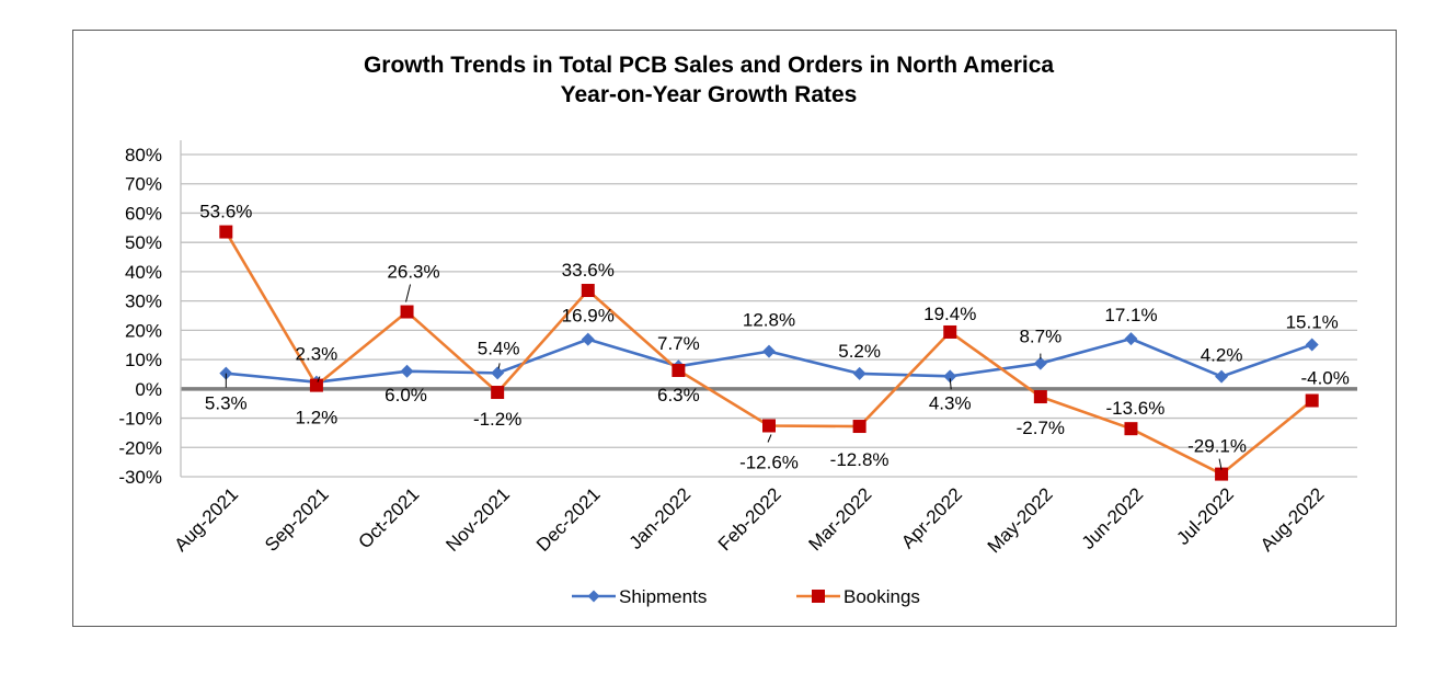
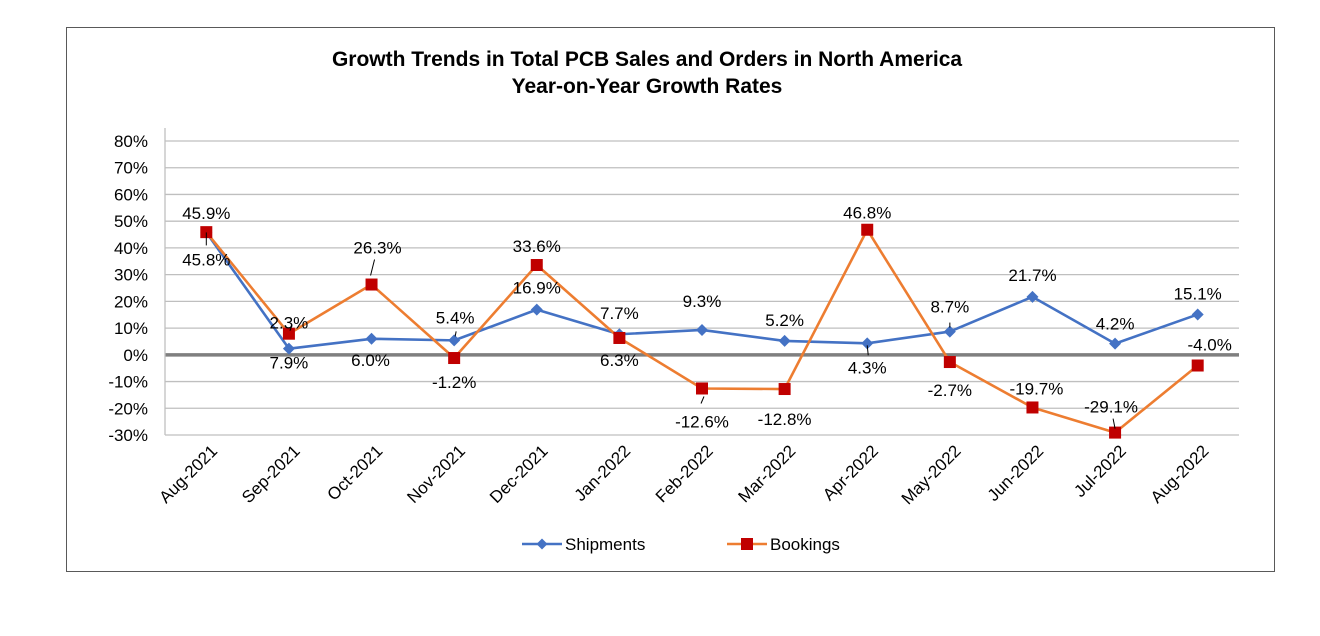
Shipments/Aug-2021: 5.3% -> 45.8%
Bookings/Aug-2021: 53.6% -> 45.9%
Bookings/Sep-2021: 1.2% -> 7.9%
Shipments/Feb-2022: 12.8% -> 9.3%
Bookings/Apr-2022: 19.4% -> 46.8%
Shipments/Jun-2022: 17.1% -> 21.7%
Bookings/Jun-2022: -13.6% -> -19.7%
